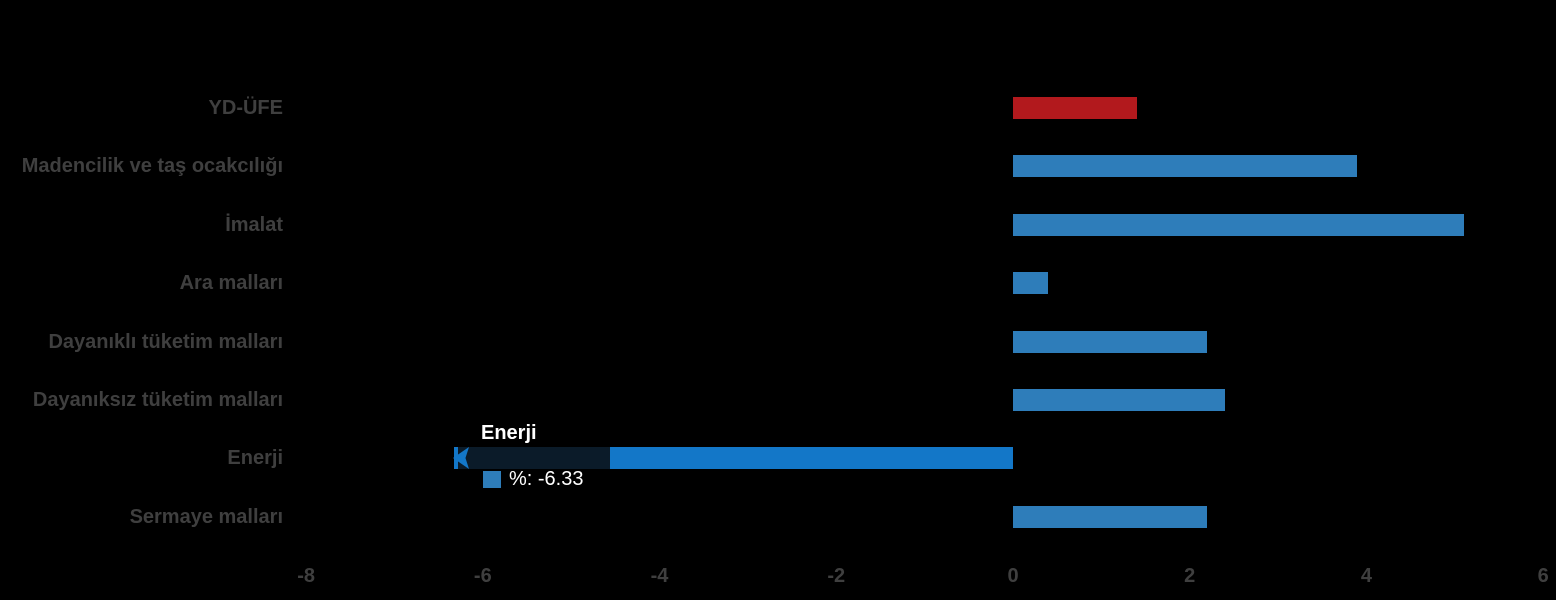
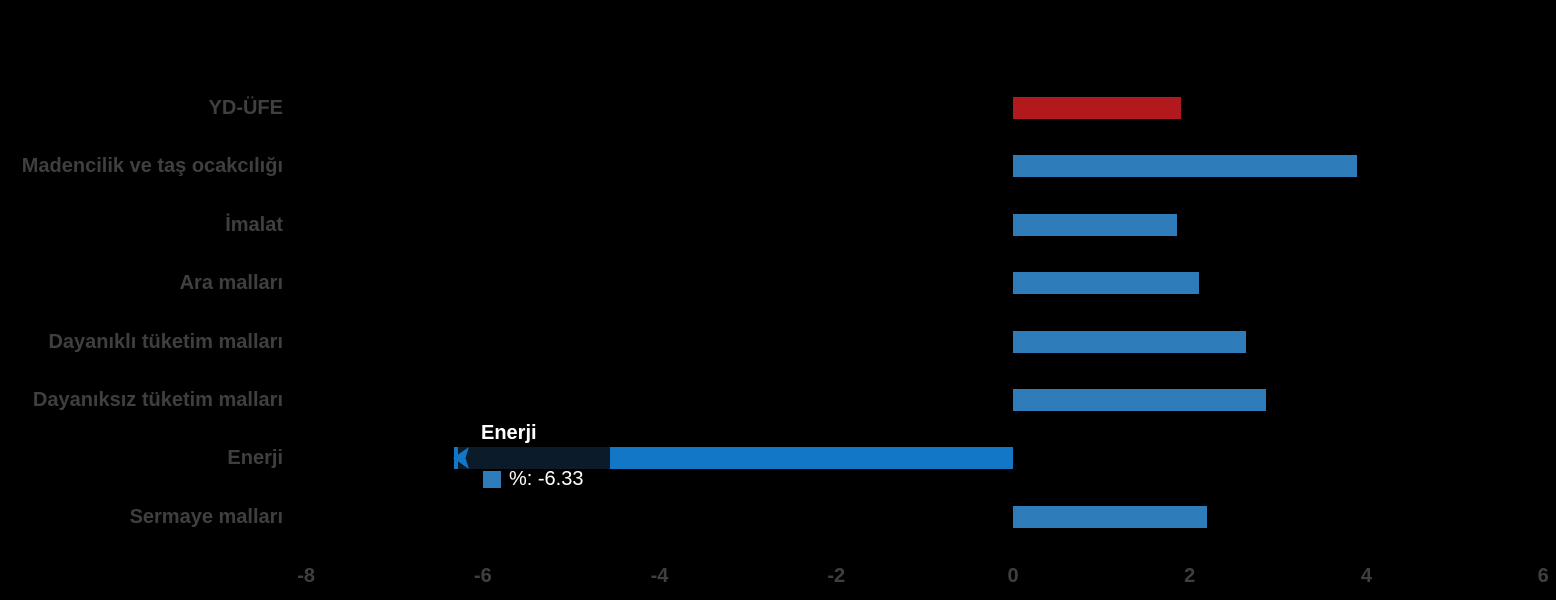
YD-ÜFE: 1.4 -> 1.9
İmalat: 5.1 -> 1.9
Ara malları: 0.4 -> 2.1
Dayanıklı tüketim malları: 2.2 -> 2.6
Dayanıksız tüketim malları: 2.4 -> 2.9
